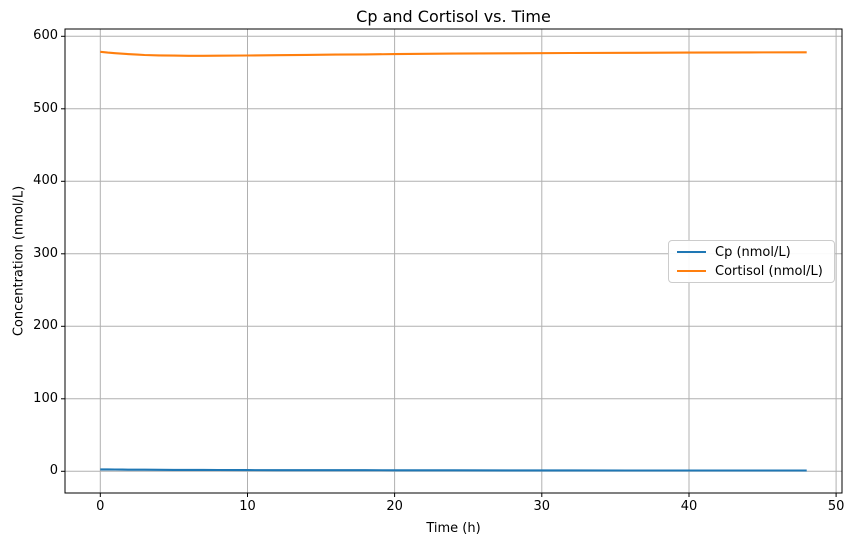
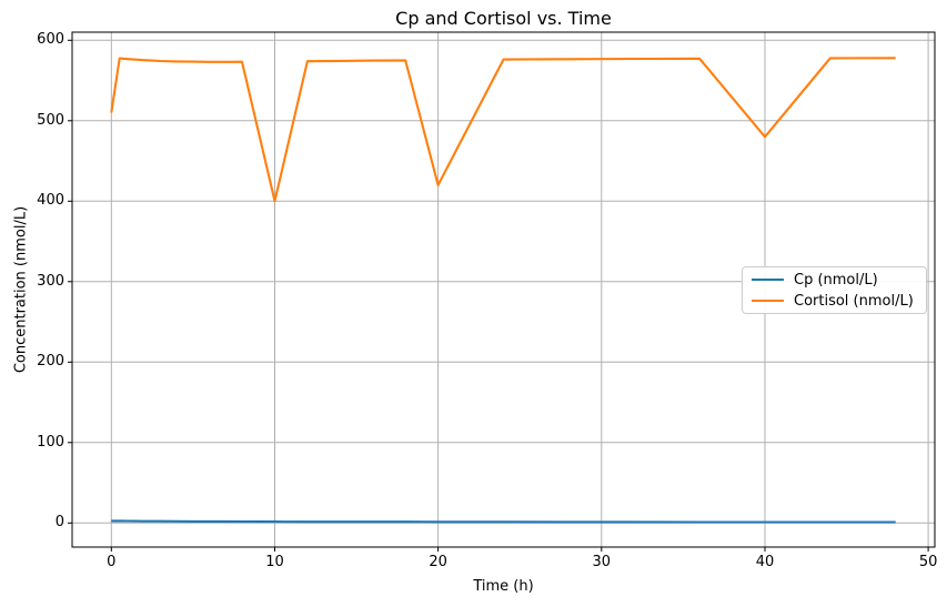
Cortisol (nmol/L)/0: 580 -> 510
Cortisol (nmol/L)/10: 570 -> 400
Cortisol (nmol/L)/20: 580 -> 420
Cortisol (nmol/L)/40: 580 -> 480
